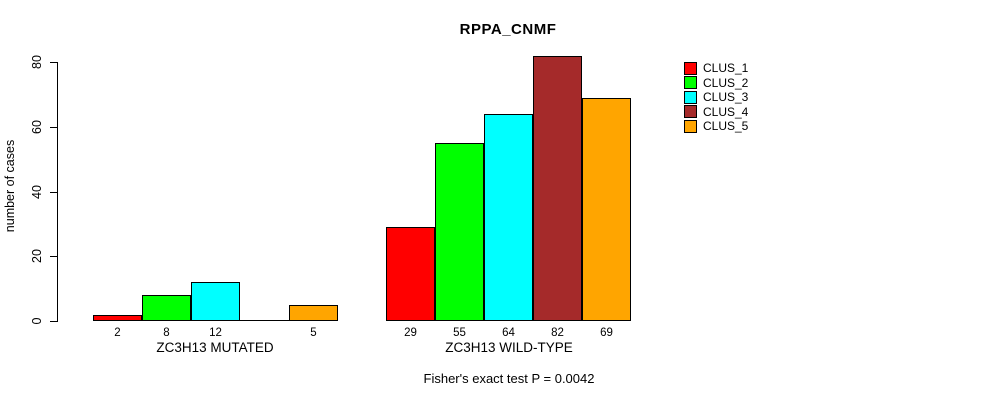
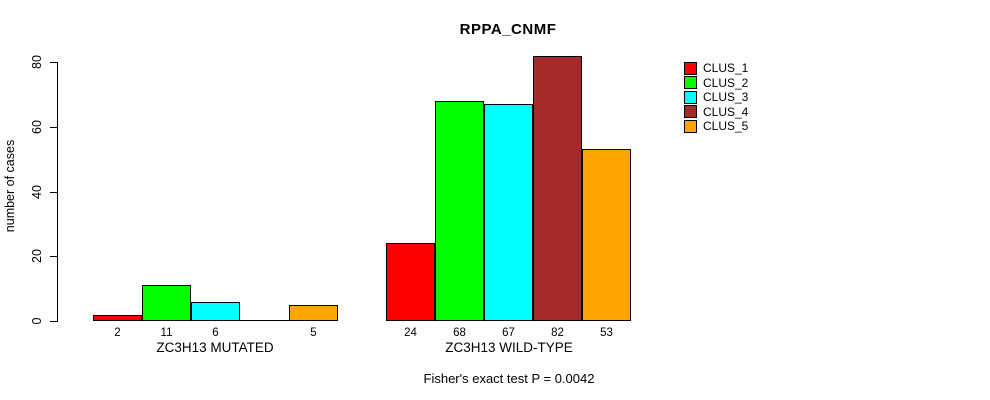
CLUS_2/ZC3H13 MUTATED: 8 -> 11
CLUS_3/ZC3H13 MUTATED: 12 -> 6
CLUS_1/ZC3H13 WILD-TYPE: 29 -> 24
CLUS_2/ZC3H13 WILD-TYPE: 55 -> 68
CLUS_3/ZC3H13 WILD-TYPE: 64 -> 67
CLUS_5/ZC3H13 WILD-TYPE: 69 -> 53
